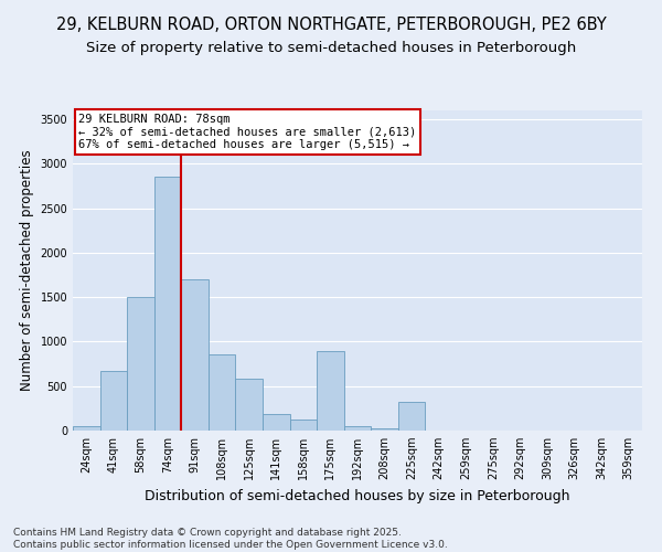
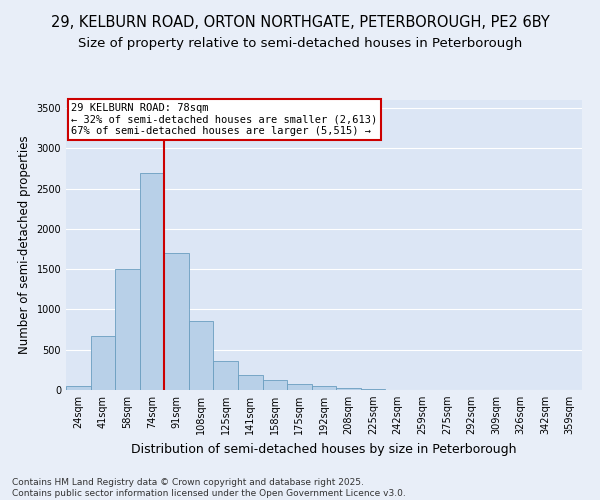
74sqm: 2860 -> 2700
125sqm: 580 -> 360
175sqm: 900 -> 80
225sqm: 320 -> 10
